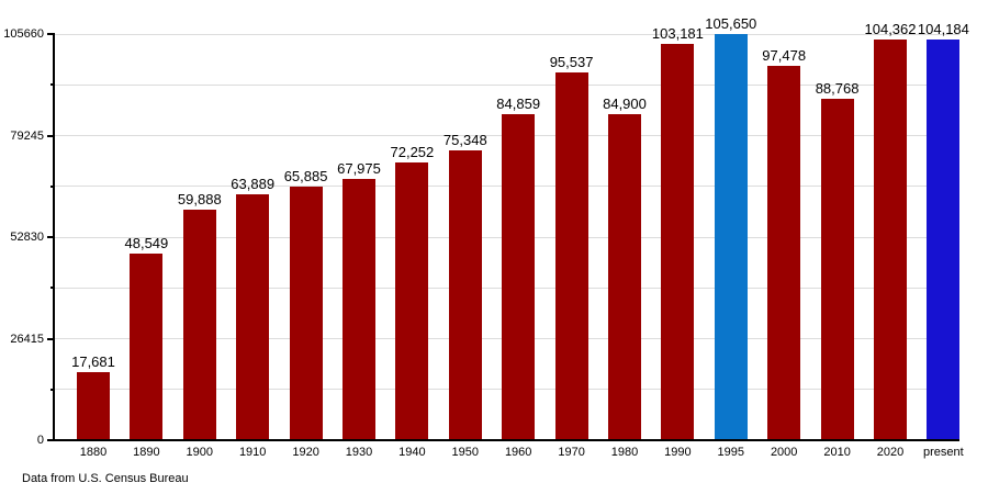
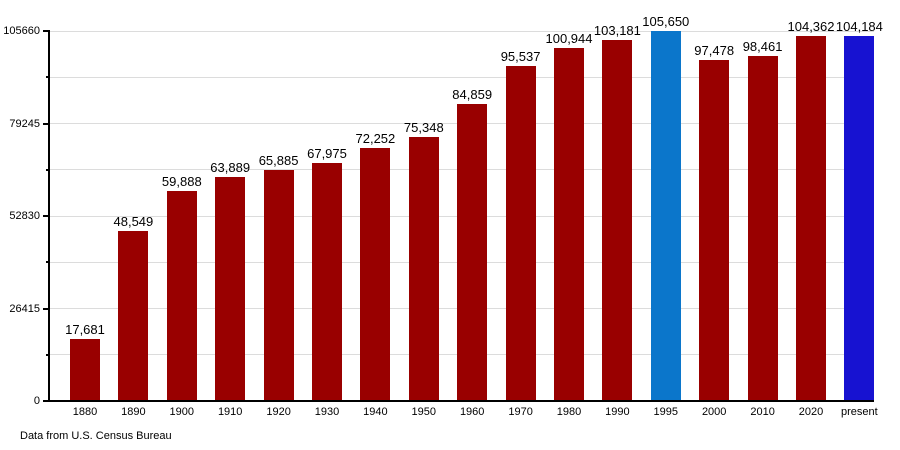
1980: 84,900 -> 100,944
2010: 88,768 -> 98,461
